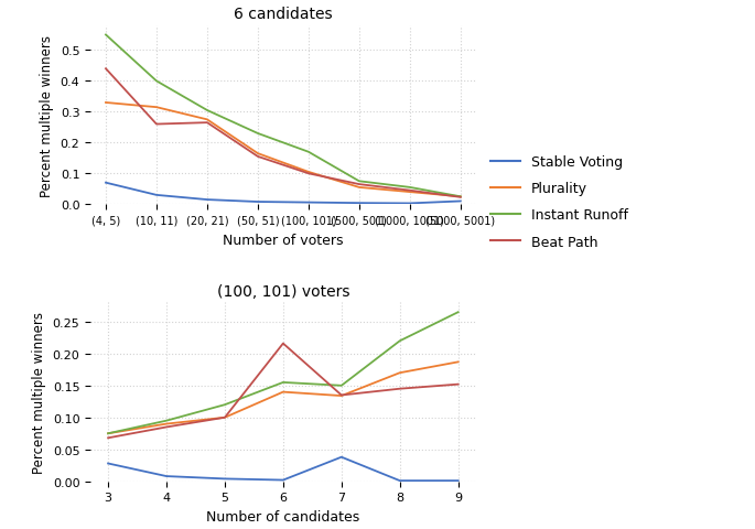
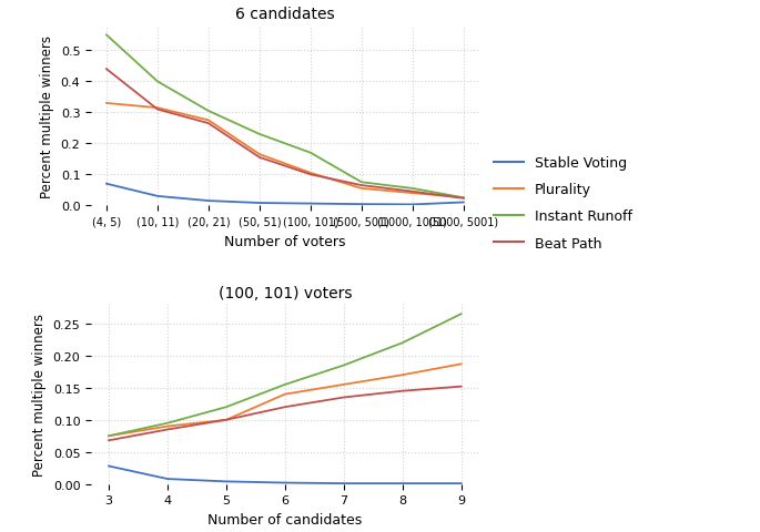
6 candidates/Beat Path/(10, 11): 0.260 -> 0.310
(100, 101) voters/Beat Path/6: 0.216 -> 0.120
(100, 101) voters/Stable Voting/7: 0.038 -> 0.001
(100, 101) voters/Plurality/7: 0.134 -> 0.155
(100, 101) voters/Instant Runoff/7: 0.150 -> 0.185
